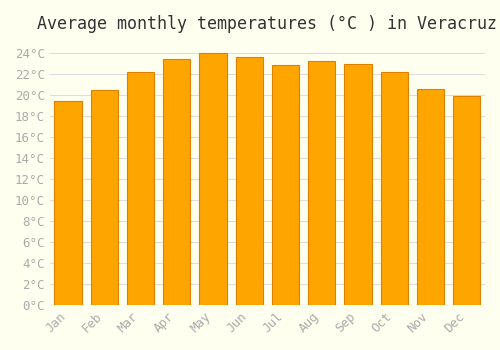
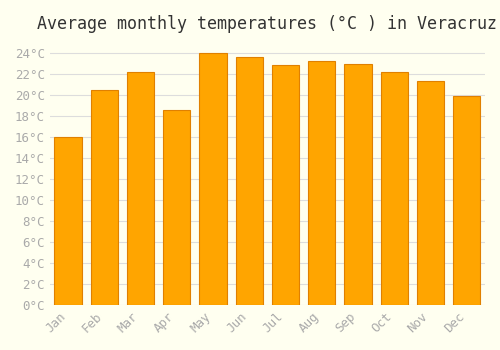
Jan: 19.5°C -> 16.0°C
Apr: 23.5°C -> 18.6°C
Nov: 20.6°C -> 21.4°C
